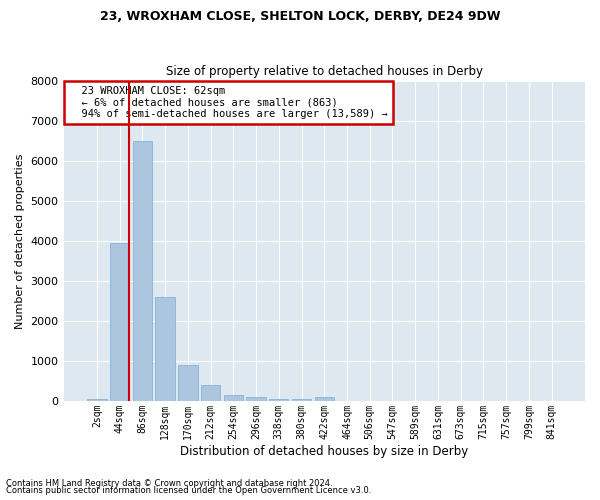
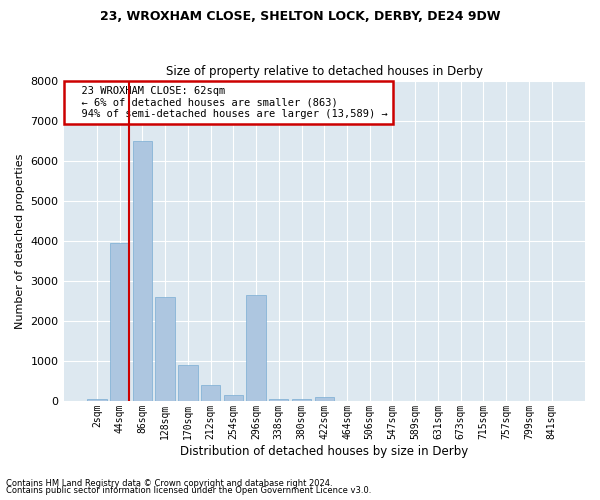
296sqm: 100 -> 2650
